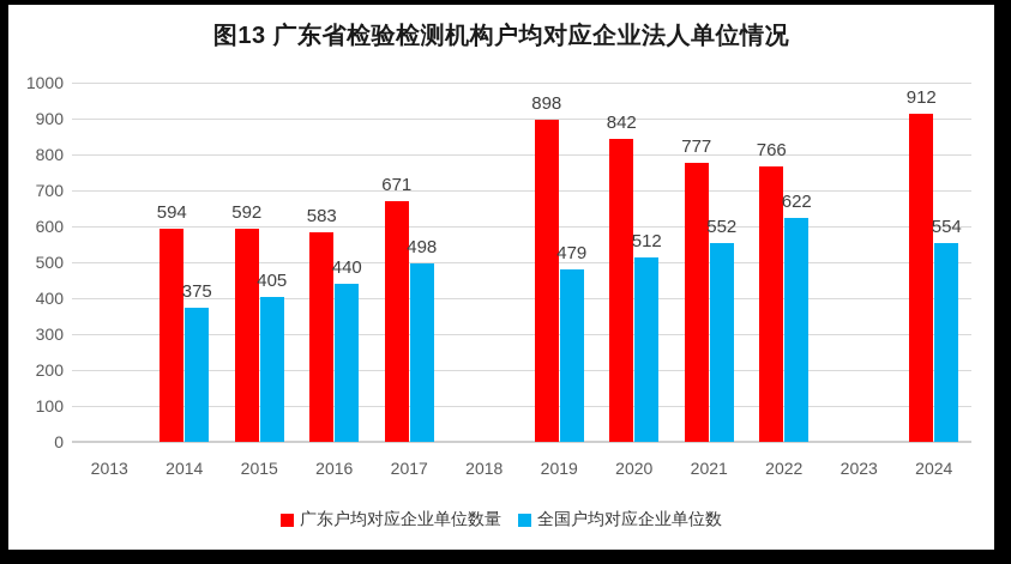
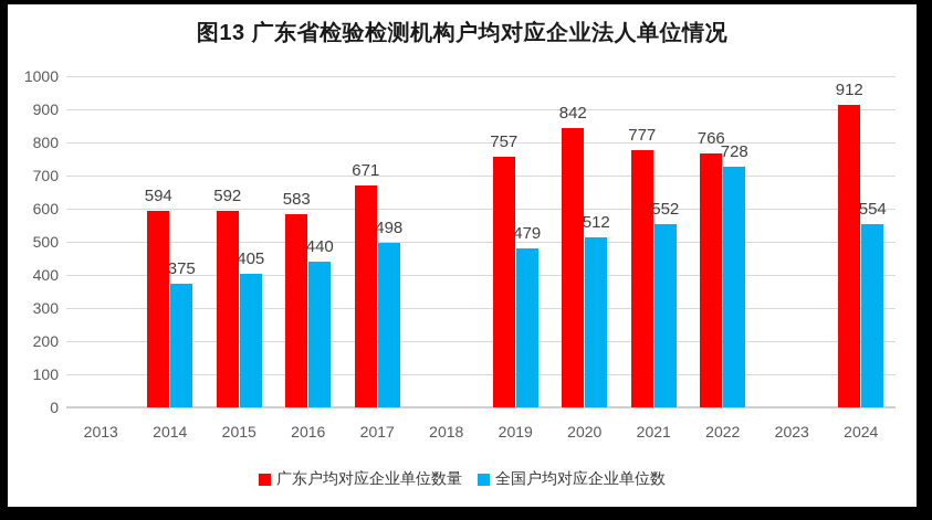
广东户均对应企业单位数量/2019: 898 -> 757
全国户均对应企业单位数/2022: 622 -> 728
